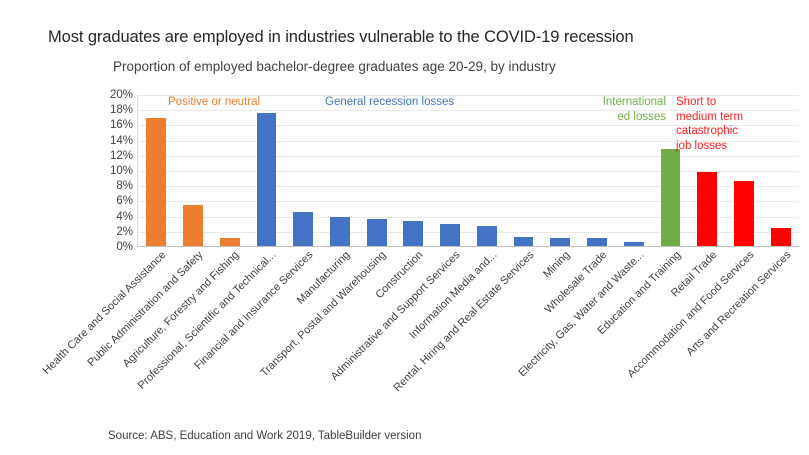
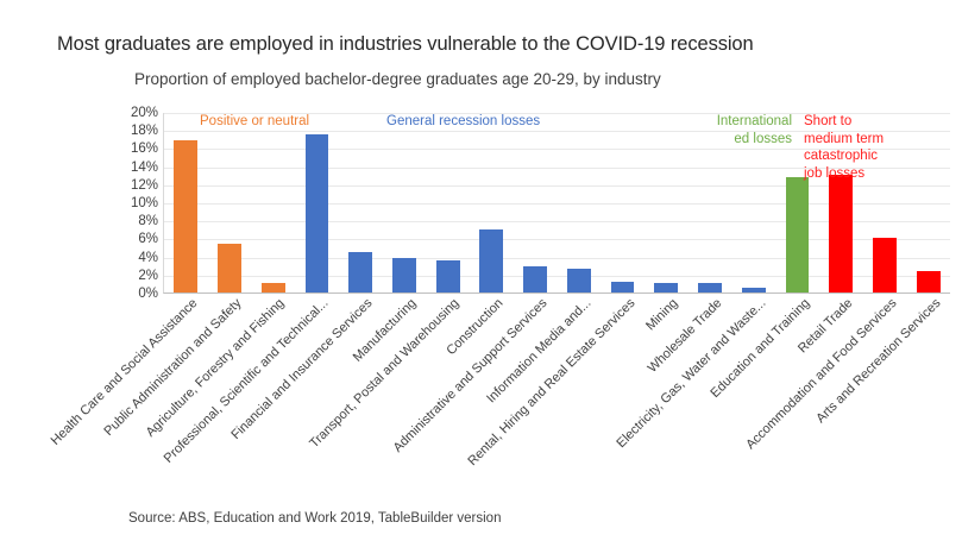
Construction: 3% -> 7%
Retail Trade: 10% -> 13%
Accommodation and Food Services: 8% -> 6%
